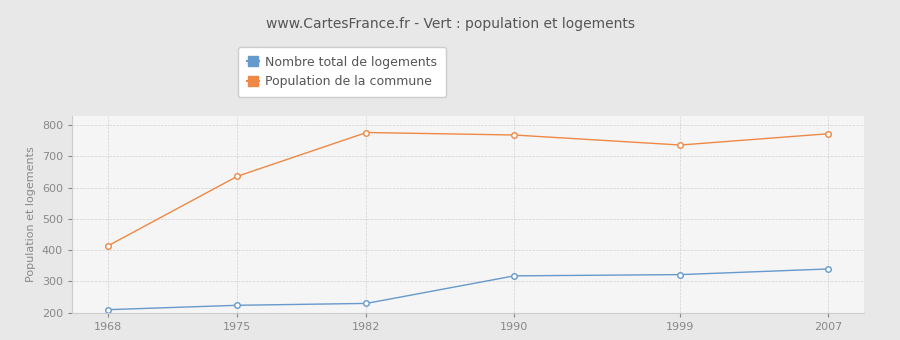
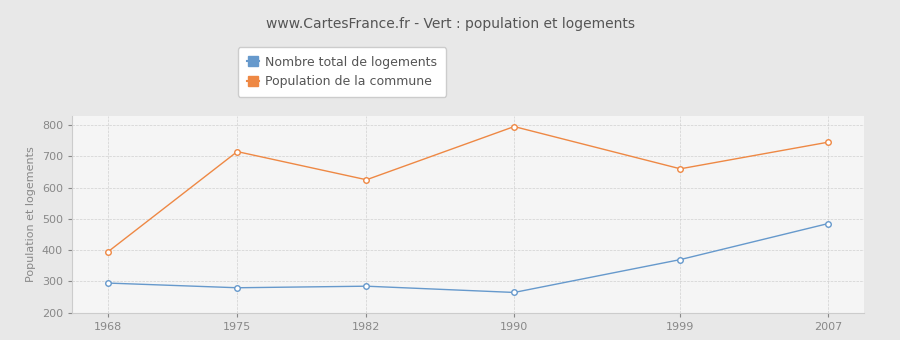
Nombre total de logements/1968: 210 -> 295
Population de la commune/1968: 414 -> 395
Nombre total de logements/1975: 224 -> 280
Population de la commune/1975: 636 -> 715
Nombre total de logements/1982: 230 -> 285
Population de la commune/1982: 776 -> 625
Nombre total de logements/1990: 318 -> 265
Population de la commune/1990: 768 -> 795
Nombre total de logements/1999: 322 -> 370
Population de la commune/1999: 736 -> 660
Nombre total de logements/2007: 340 -> 485
Population de la commune/2007: 772 -> 745
